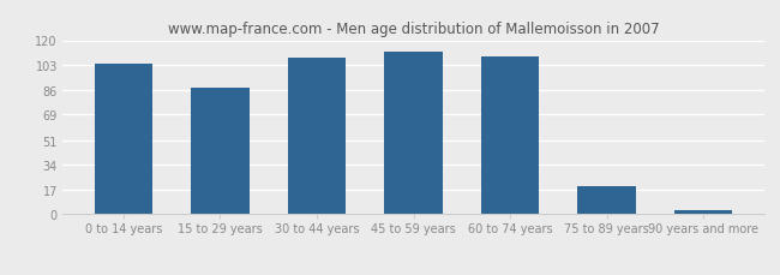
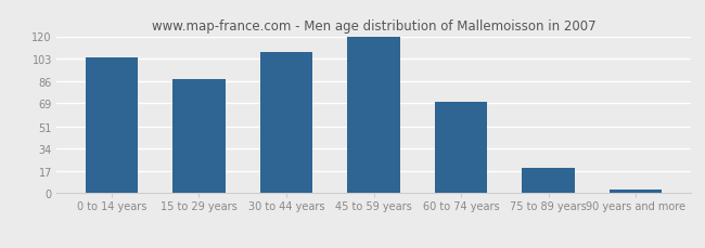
45 to 59 years: 112 -> 120
60 to 74 years: 109 -> 70
